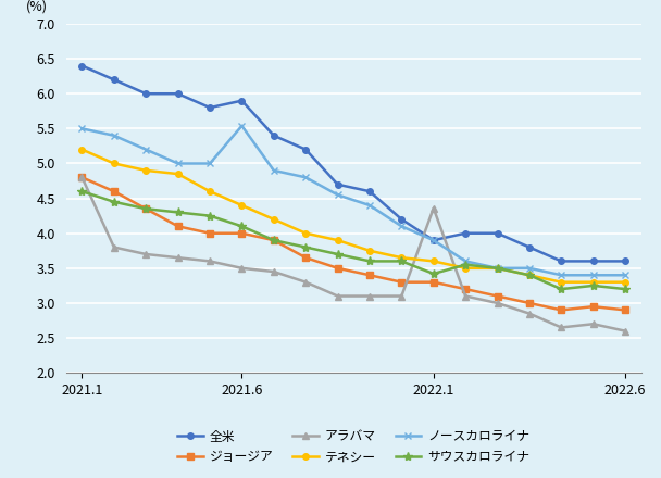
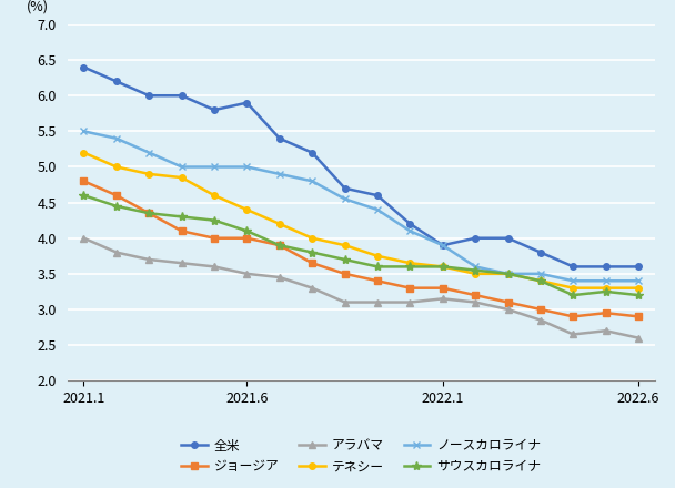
アラバマ/2021.1: 4.80 -> 4.00
ノースカロライナ/2021.6: 5.54 -> 5.00
アラバマ/2022.1: 4.36 -> 3.15
サウスカロライナ/2022.1: 3.42 -> 3.60
